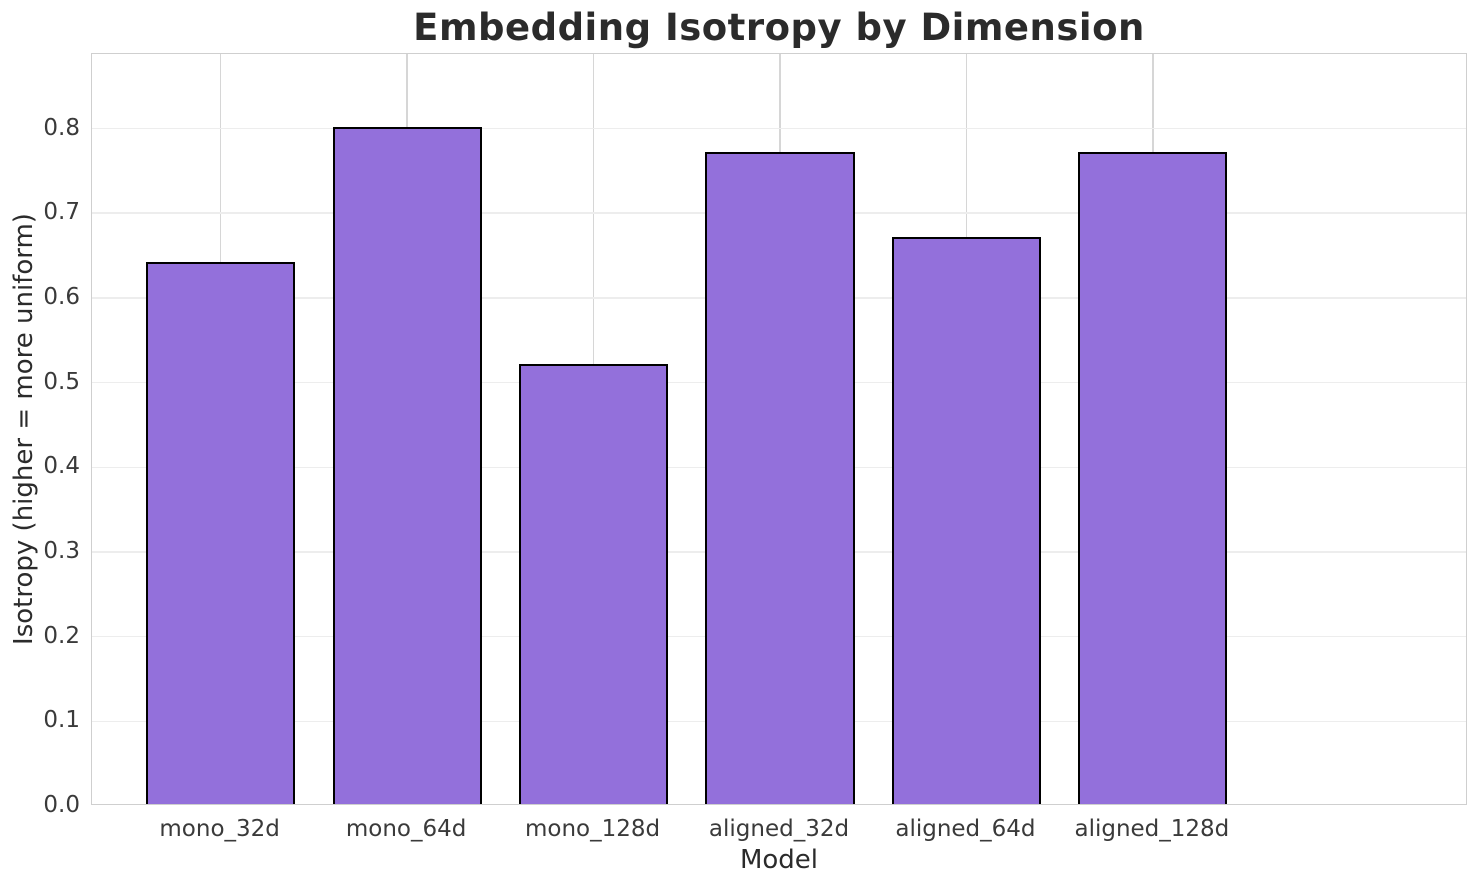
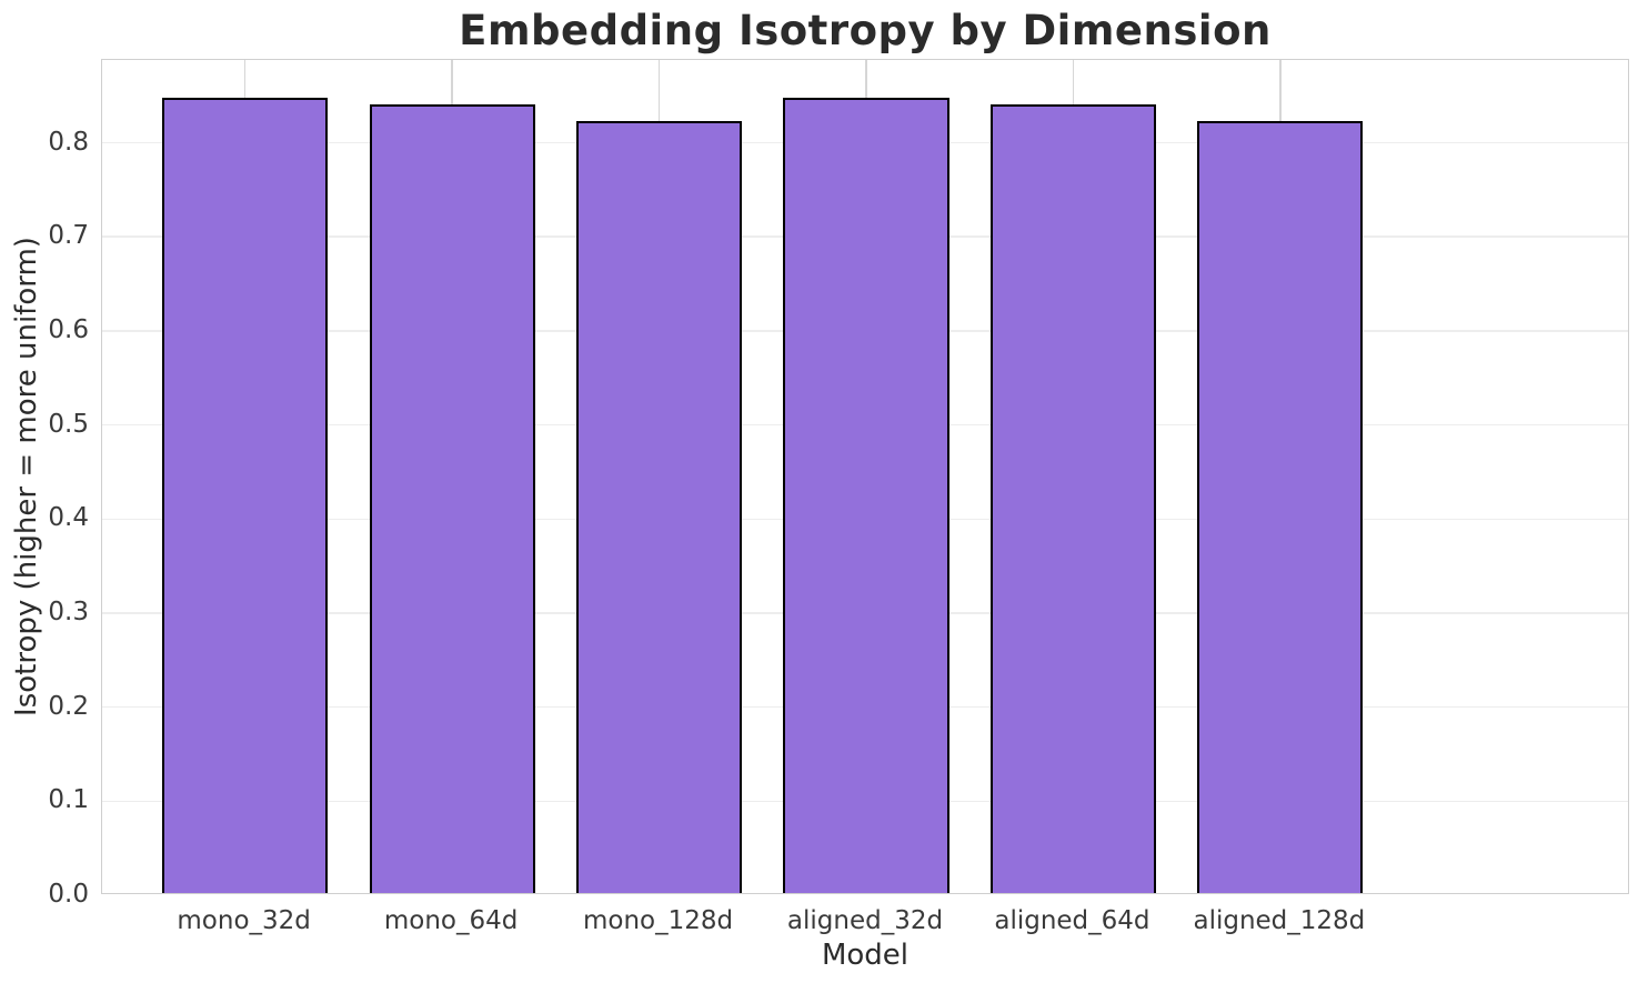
mono_32d: 0.64 -> 0.84
mono_64d: 0.80 -> 0.84
mono_128d: 0.52 -> 0.82
aligned_32d: 0.77 -> 0.84
aligned_64d: 0.67 -> 0.84
aligned_128d: 0.77 -> 0.82
